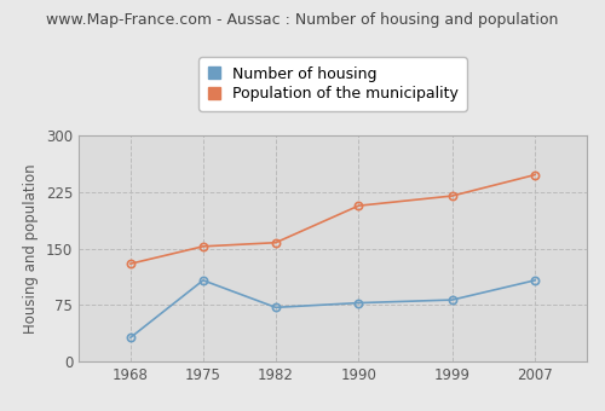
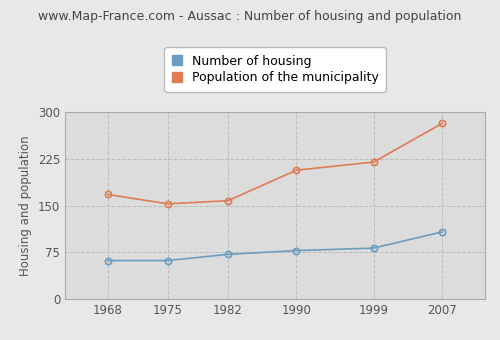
Number of housing/1968: 32 -> 62
Population of the municipality/1968: 130 -> 168
Number of housing/1975: 108 -> 62
Population of the municipality/2007: 248 -> 282
